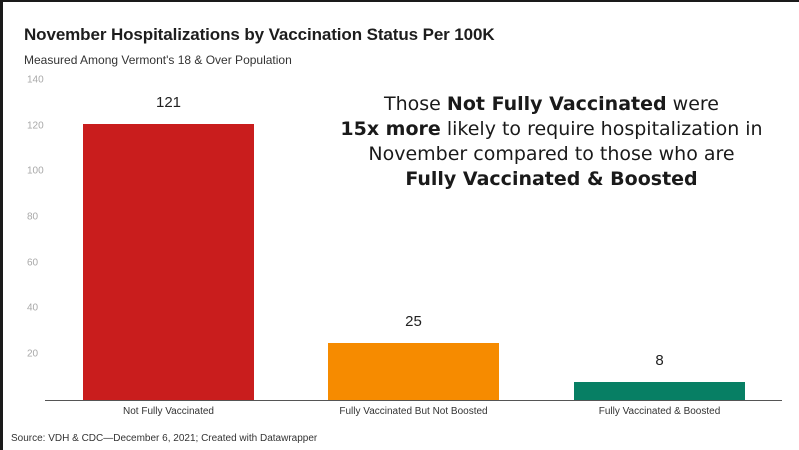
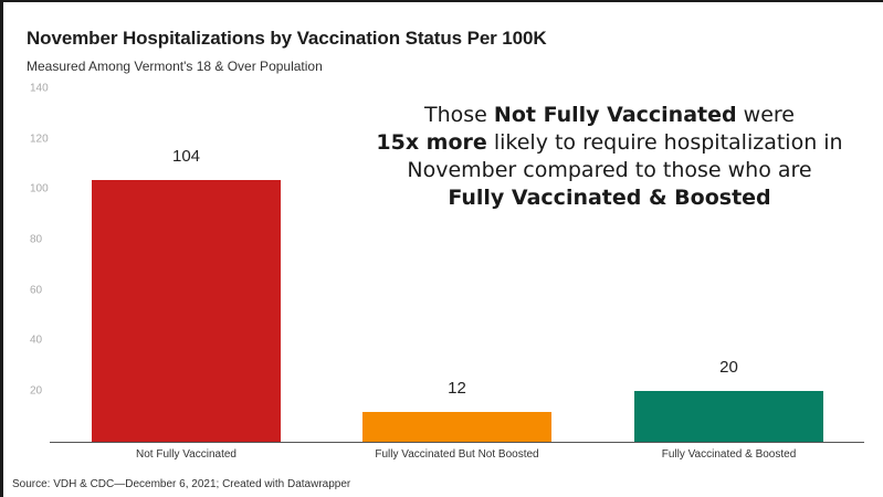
Not Fully Vaccinated: 121 -> 104
Fully Vaccinated But Not Boosted: 25 -> 12
Fully Vaccinated & Boosted: 8 -> 20
